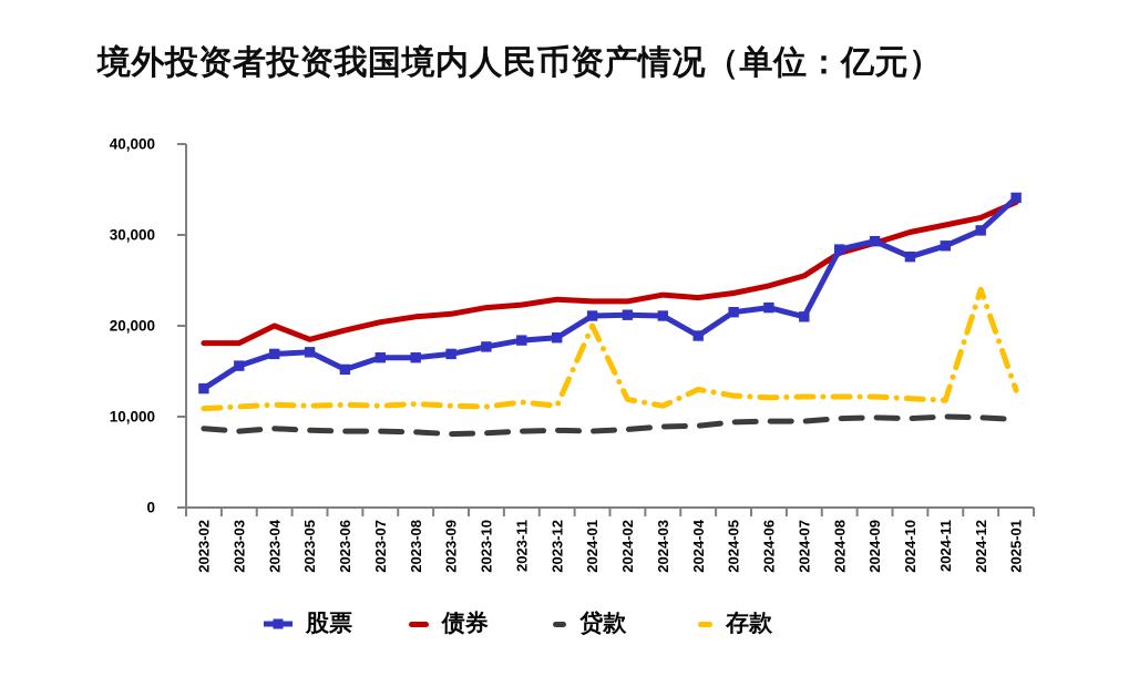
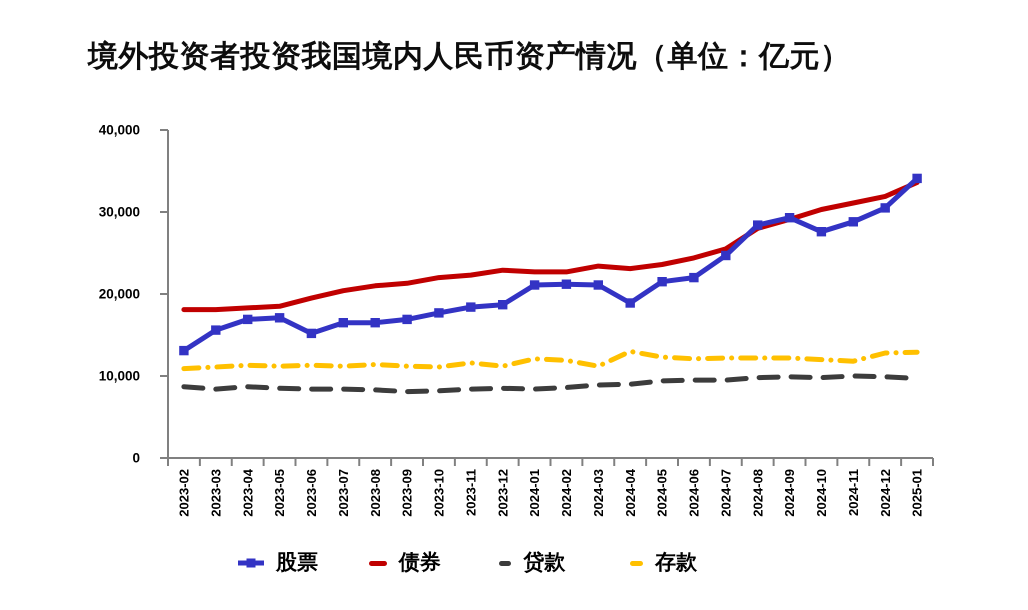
债券/2023-04: 20000 -> 18000
存款/2024-01: 20000 -> 12000
股票/2024-07: 21000 -> 25000
存款/2024-12: 24000 -> 13000
